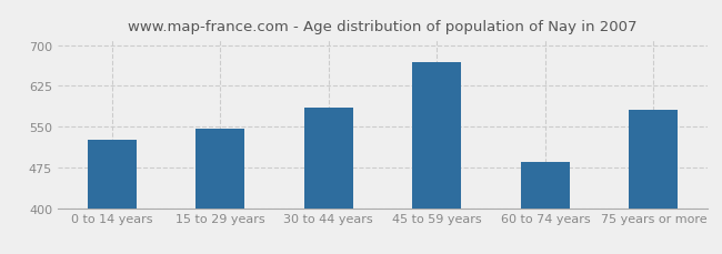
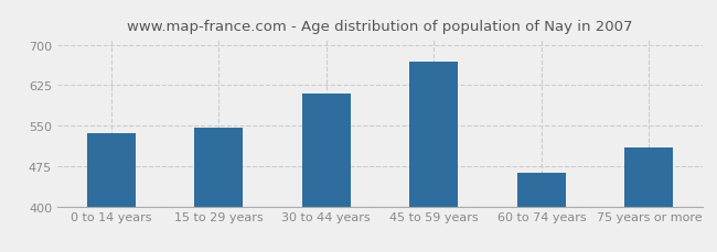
0 to 14 years: 525 -> 537
30 to 44 years: 585 -> 610
60 to 74 years: 485 -> 462
75 years or more: 580 -> 510
